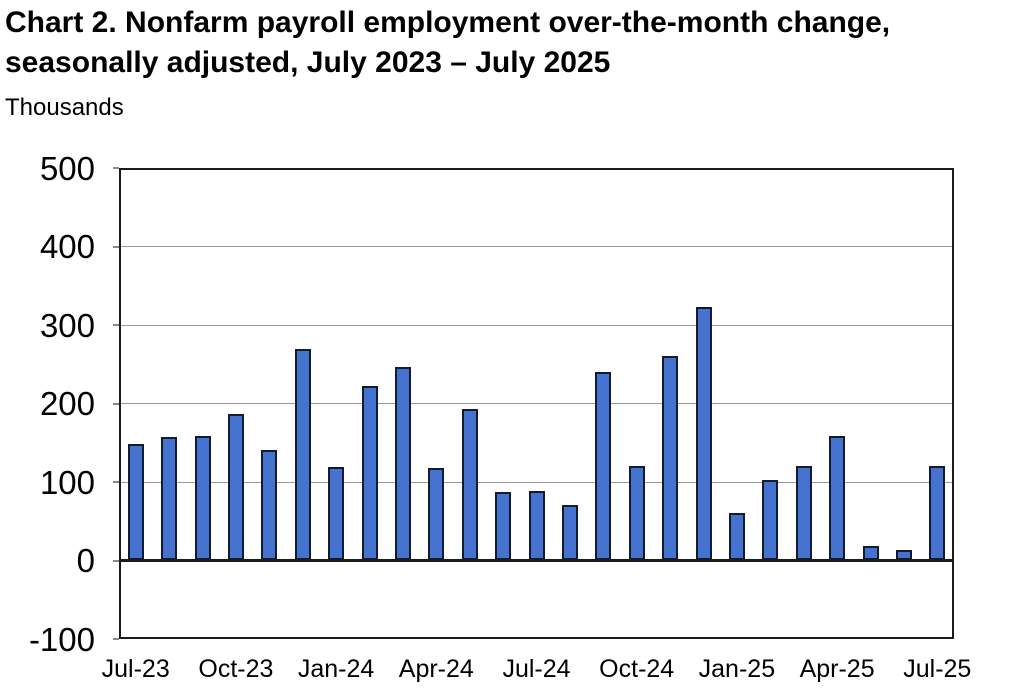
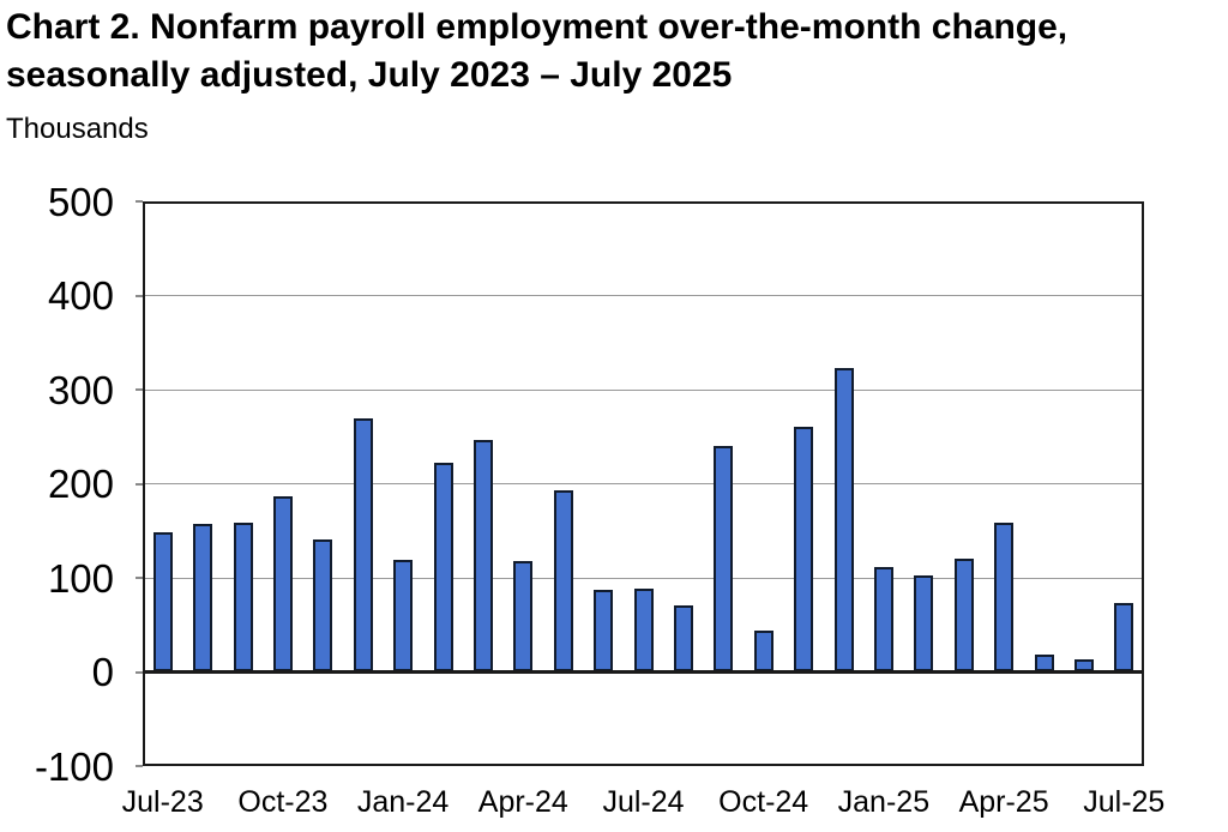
Oct-24: 120 -> 40
Jan-25: 60 -> 110
Jul-25: 120 -> 70
